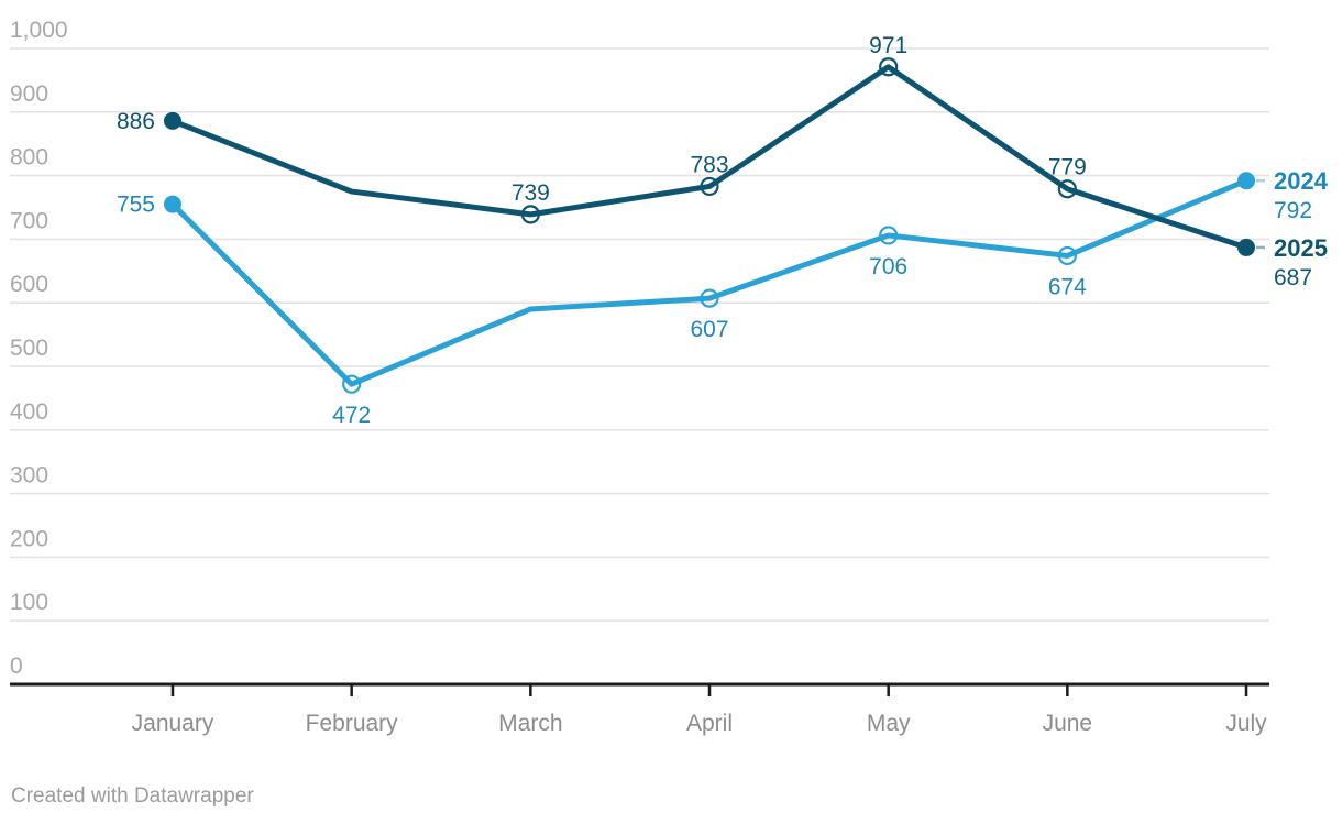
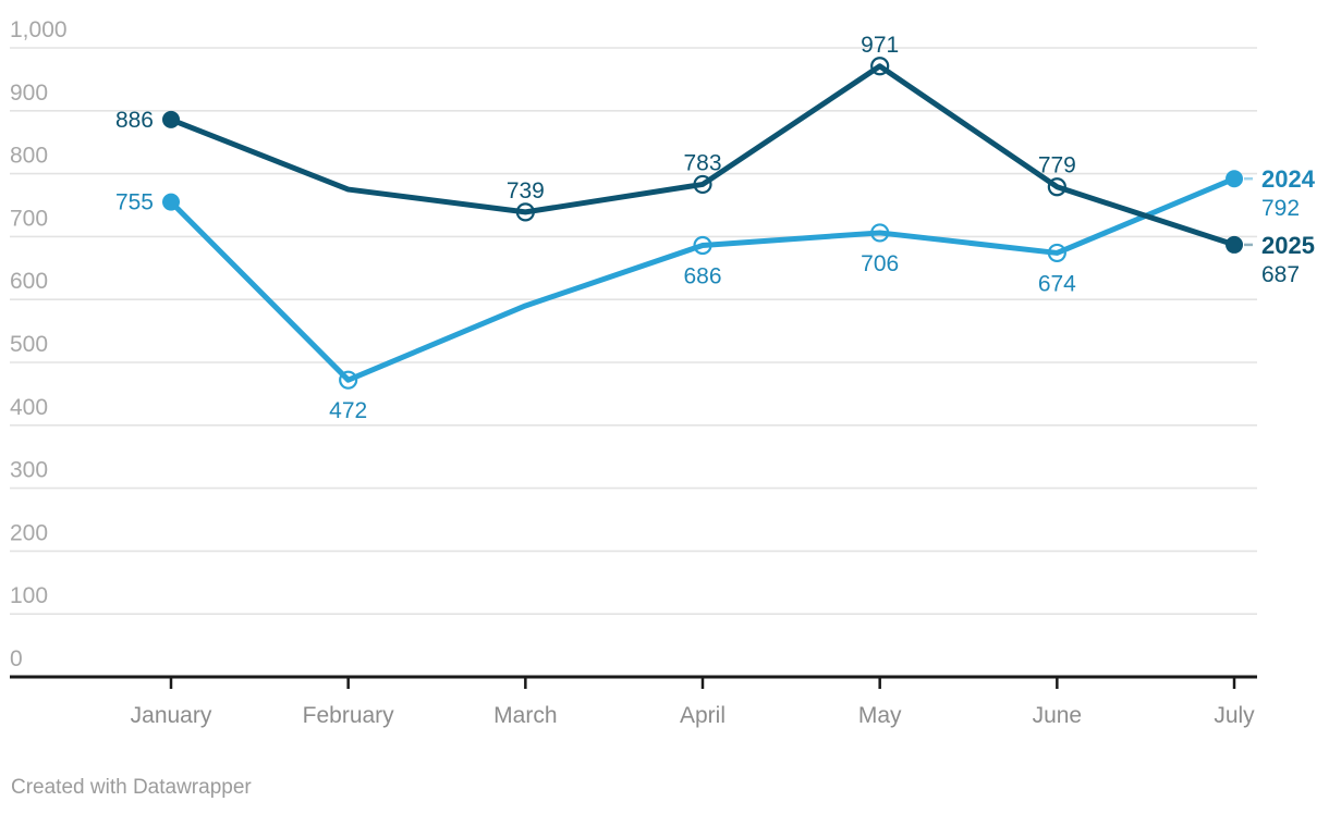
2024/April: 607 -> 686
